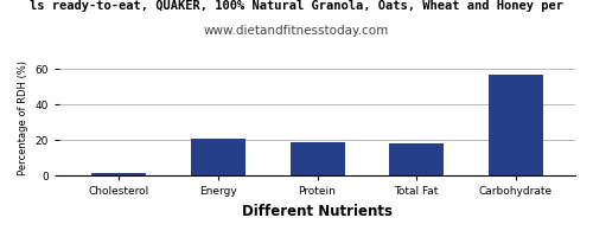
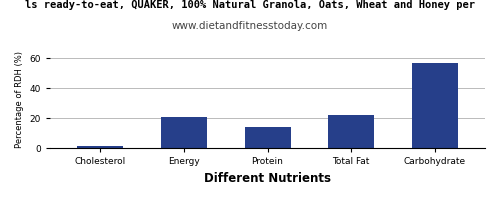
Protein: 19 -> 14
Total Fat: 18 -> 22
